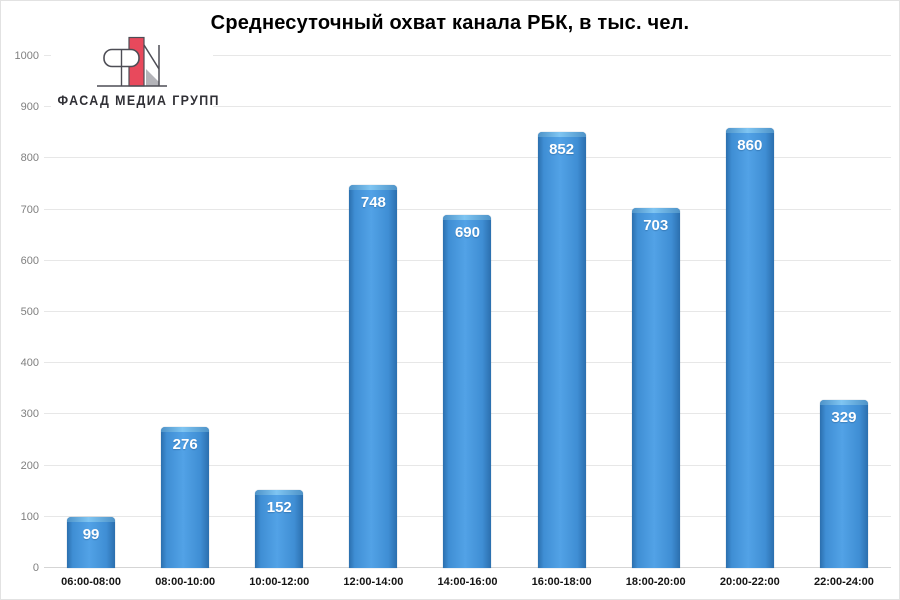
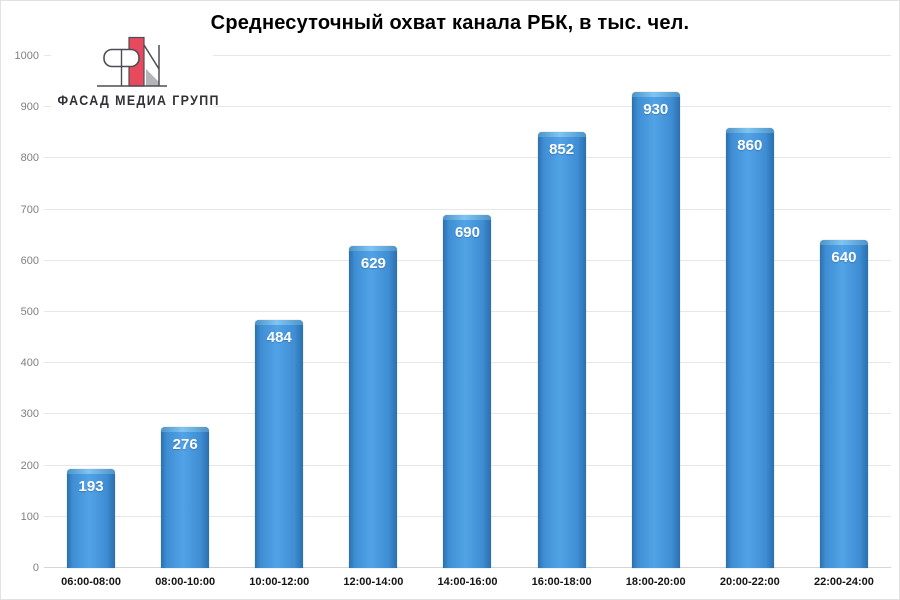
06:00-08:00: 99 -> 193
10:00-12:00: 152 -> 484
12:00-14:00: 748 -> 629
18:00-20:00: 703 -> 930
22:00-24:00: 329 -> 640
